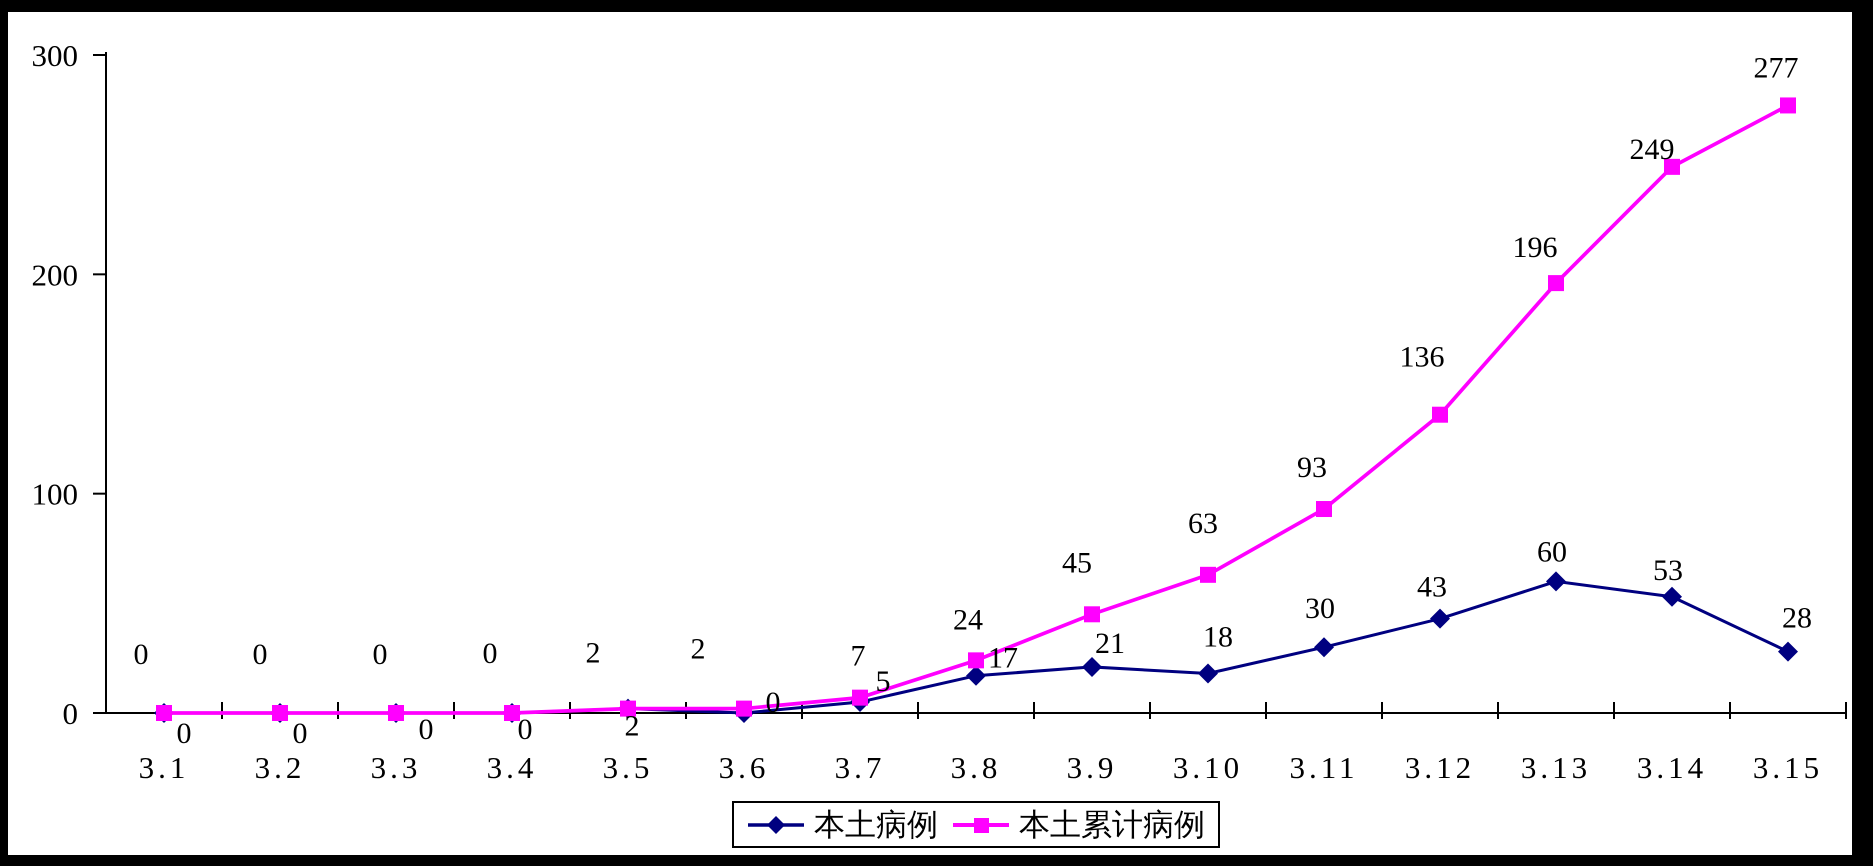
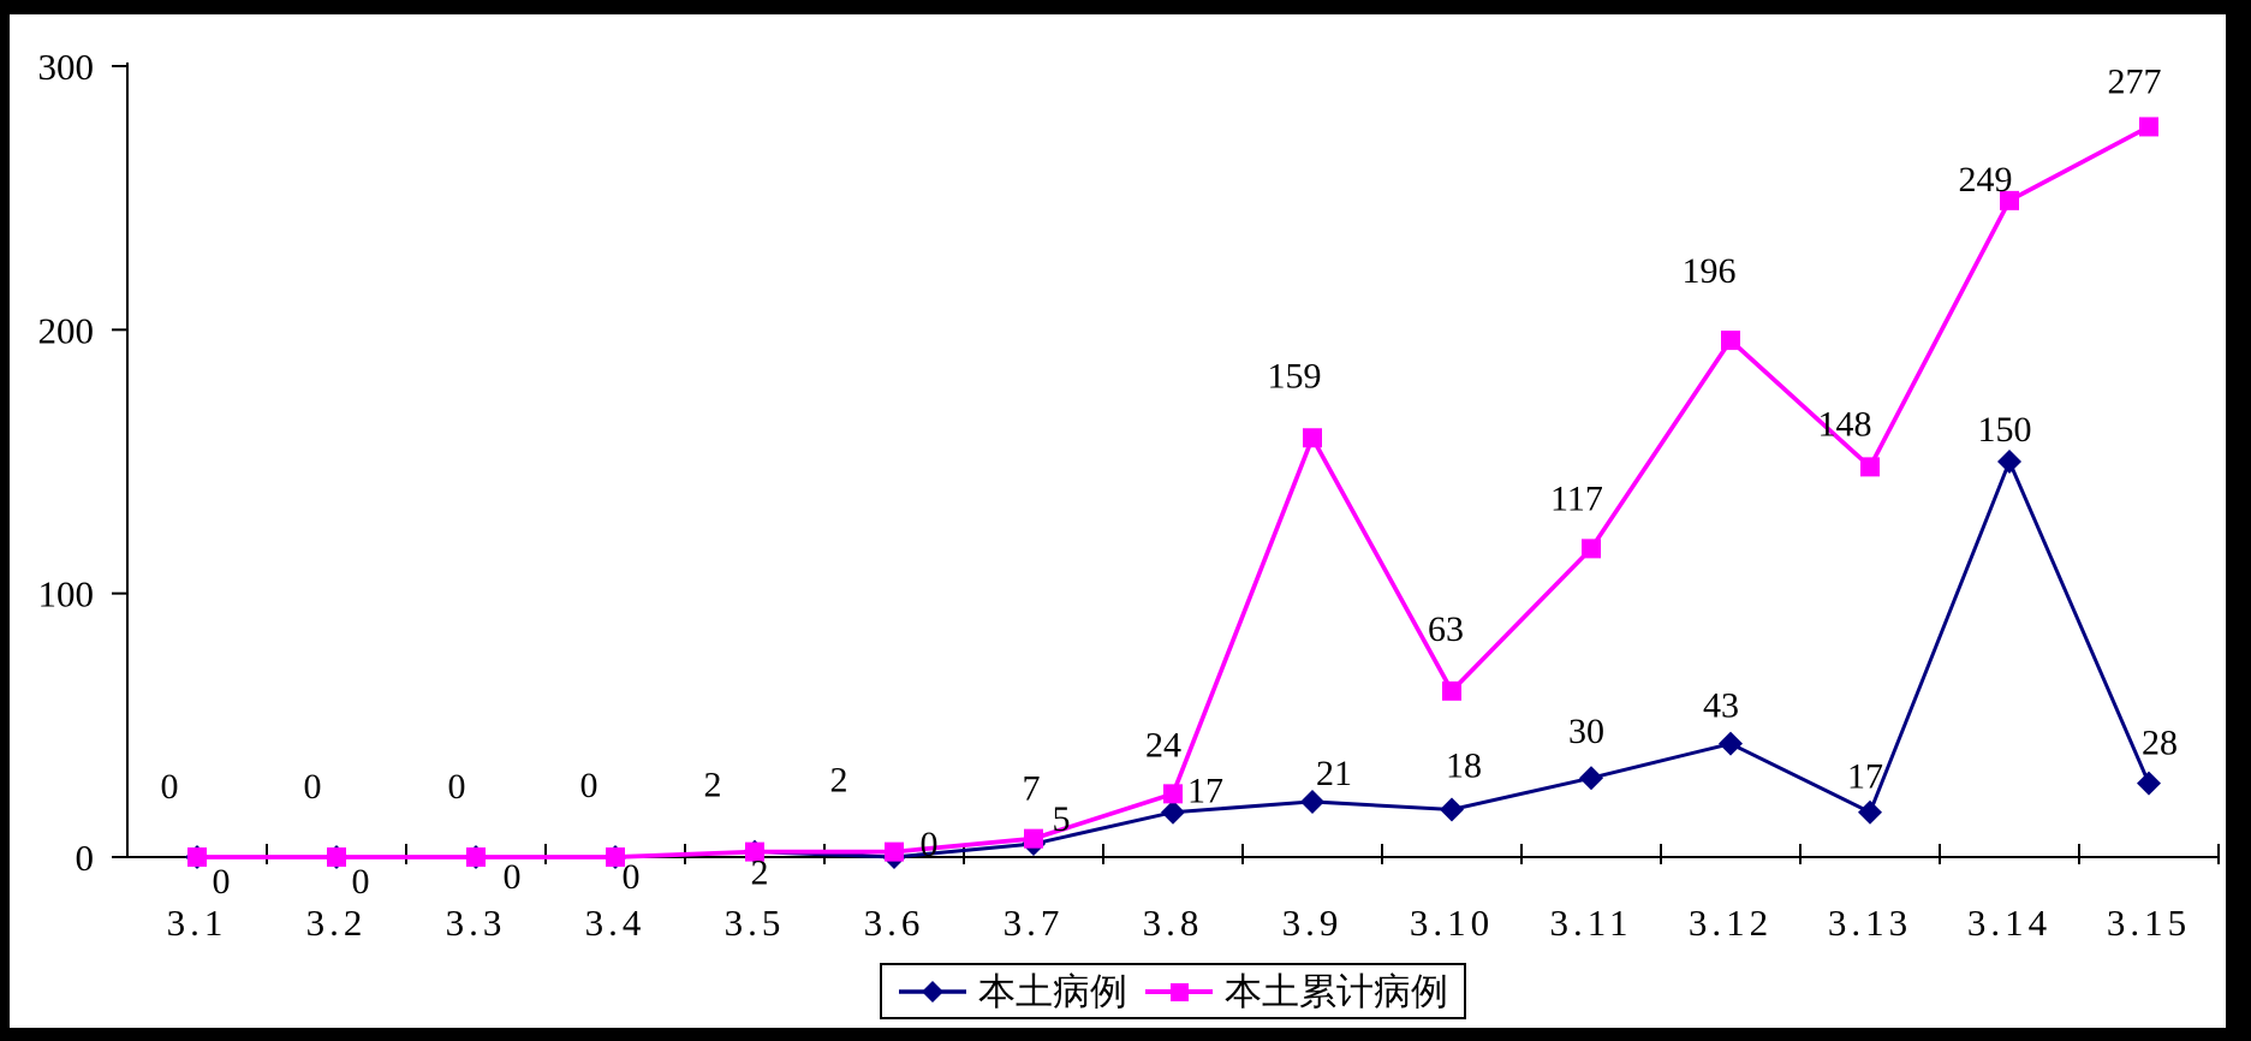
本土累计病例/3.9: 45 -> 159
本土累计病例/3.11: 93 -> 117
本土累计病例/3.12: 136 -> 196
本土病例/3.13: 60 -> 17
本土累计病例/3.13: 196 -> 148
本土病例/3.14: 53 -> 150
